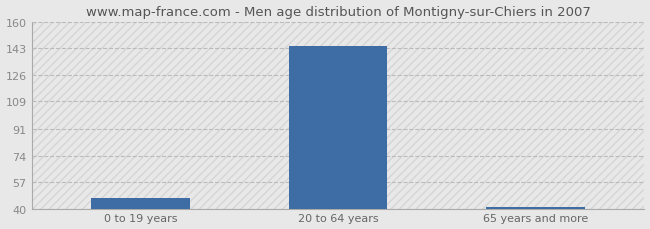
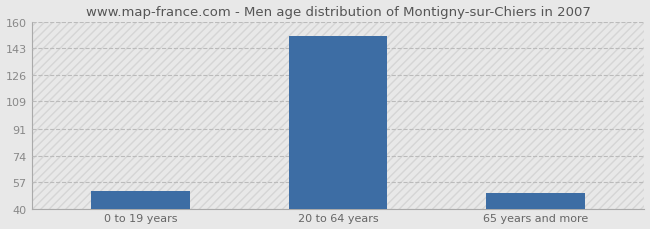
0 to 19 years: 47 -> 51
20 to 64 years: 144 -> 151
65 years and more: 41 -> 50
